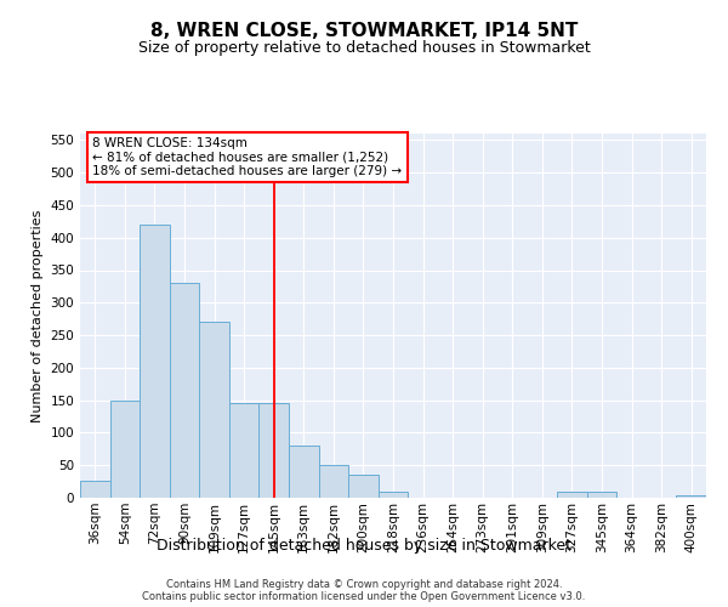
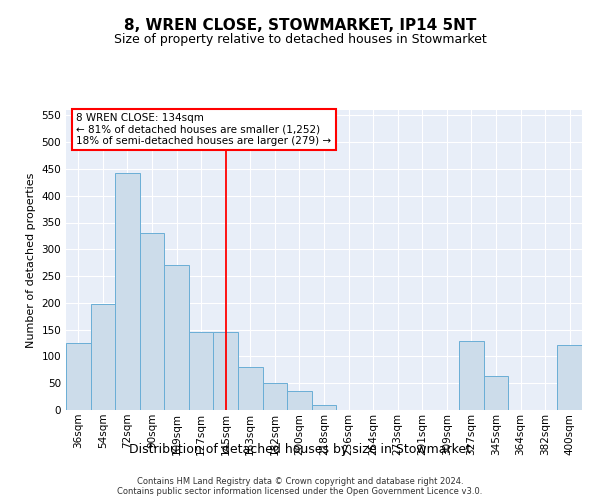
36sqm: 27 -> 126
54sqm: 150 -> 198
72sqm: 420 -> 442
327sqm: 10 -> 128
345sqm: 10 -> 64
400sqm: 3 -> 122
